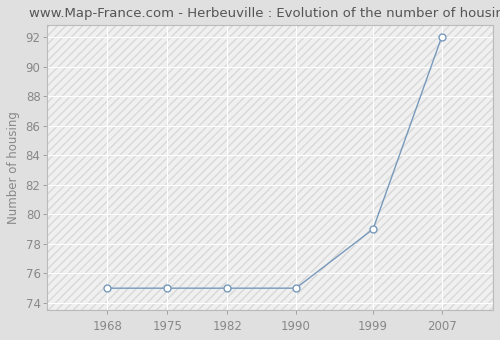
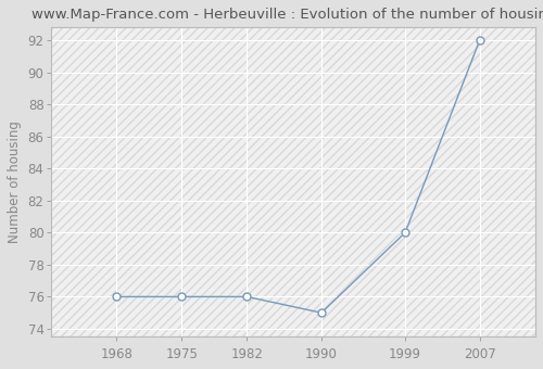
1968: 75 -> 76
1975: 75 -> 76
1982: 75 -> 76
1999: 79 -> 80
